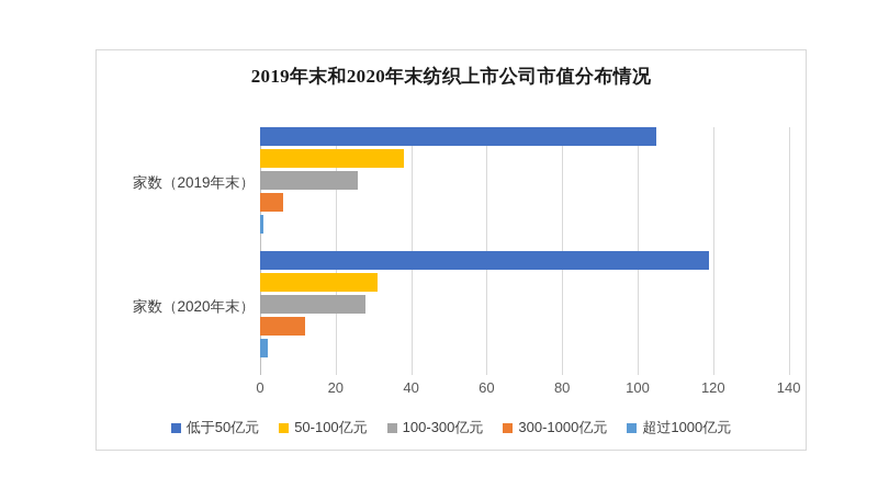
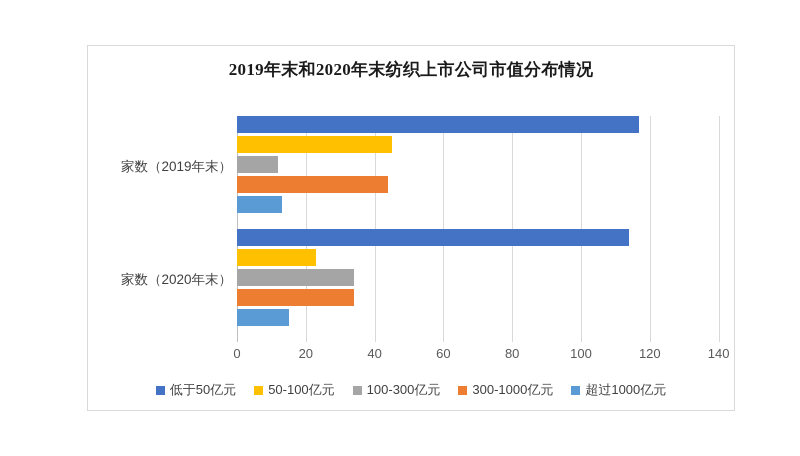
低于50亿元/家数（2019年末）: 105 -> 117
50-100亿元/家数（2019年末）: 38 -> 45
100-300亿元/家数（2019年末）: 26 -> 12
300-1000亿元/家数（2019年末）: 6 -> 44
超过1000亿元/家数（2019年末）: 1 -> 13
低于50亿元/家数（2020年末）: 119 -> 114
50-100亿元/家数（2020年末）: 31 -> 23
100-300亿元/家数（2020年末）: 28 -> 34
300-1000亿元/家数（2020年末）: 12 -> 34
超过1000亿元/家数（2020年末）: 2 -> 15
